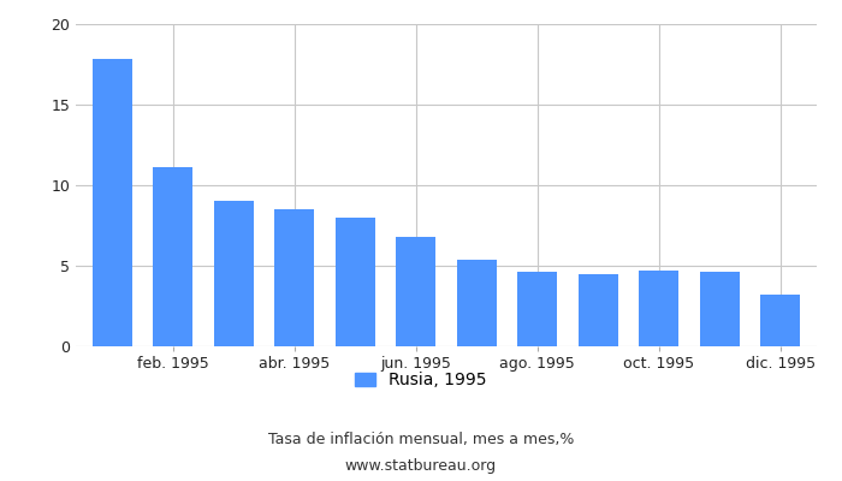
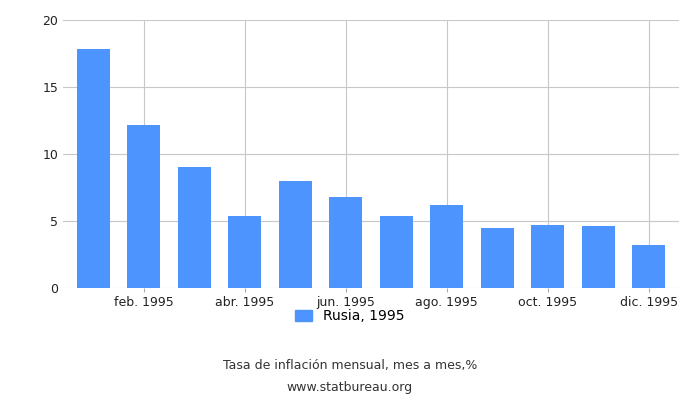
feb. 1995: 11.1 -> 12.2
abr. 1995: 8.5 -> 5.4
ago. 1995: 4.6 -> 6.2
